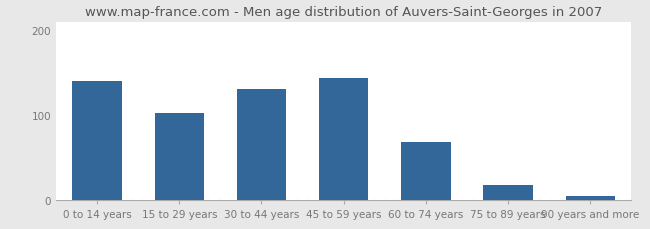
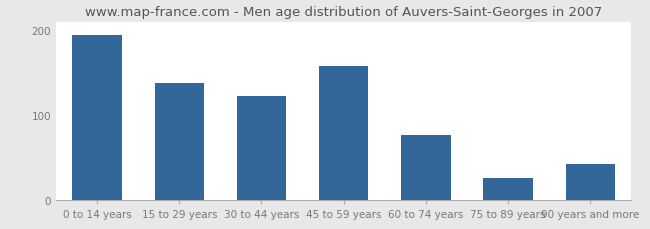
0 to 14 years: 140 -> 194
15 to 29 years: 102 -> 138
30 to 44 years: 130 -> 122
45 to 59 years: 143 -> 158
60 to 74 years: 68 -> 76
75 to 89 years: 18 -> 26
90 years and more: 4 -> 42
